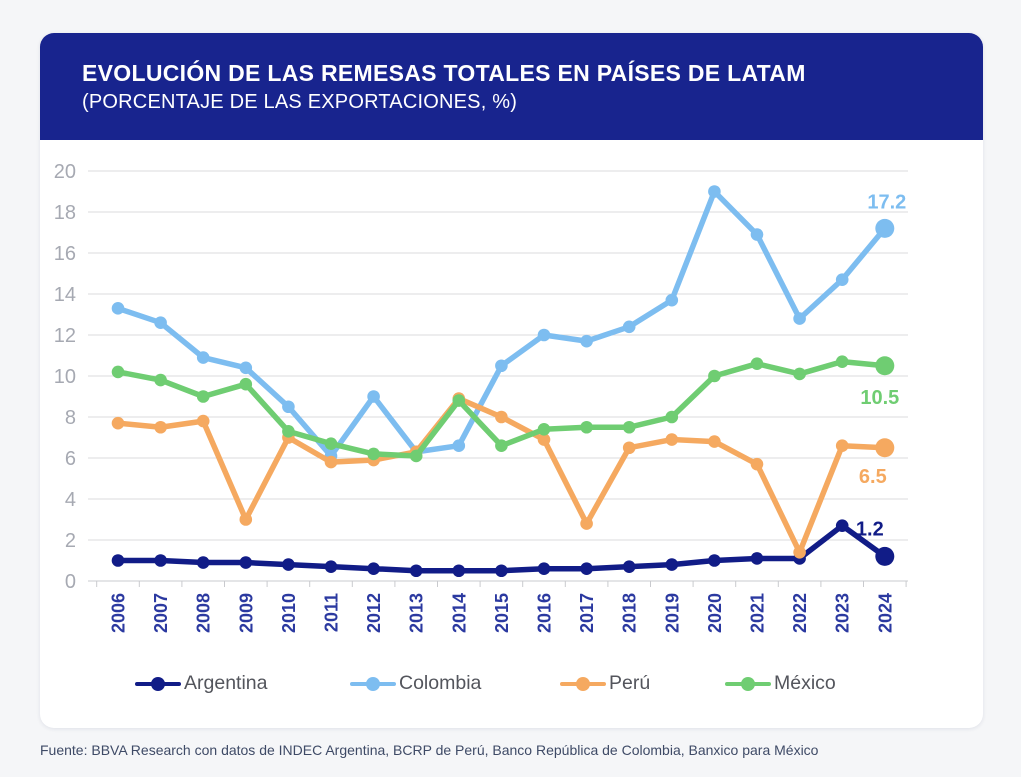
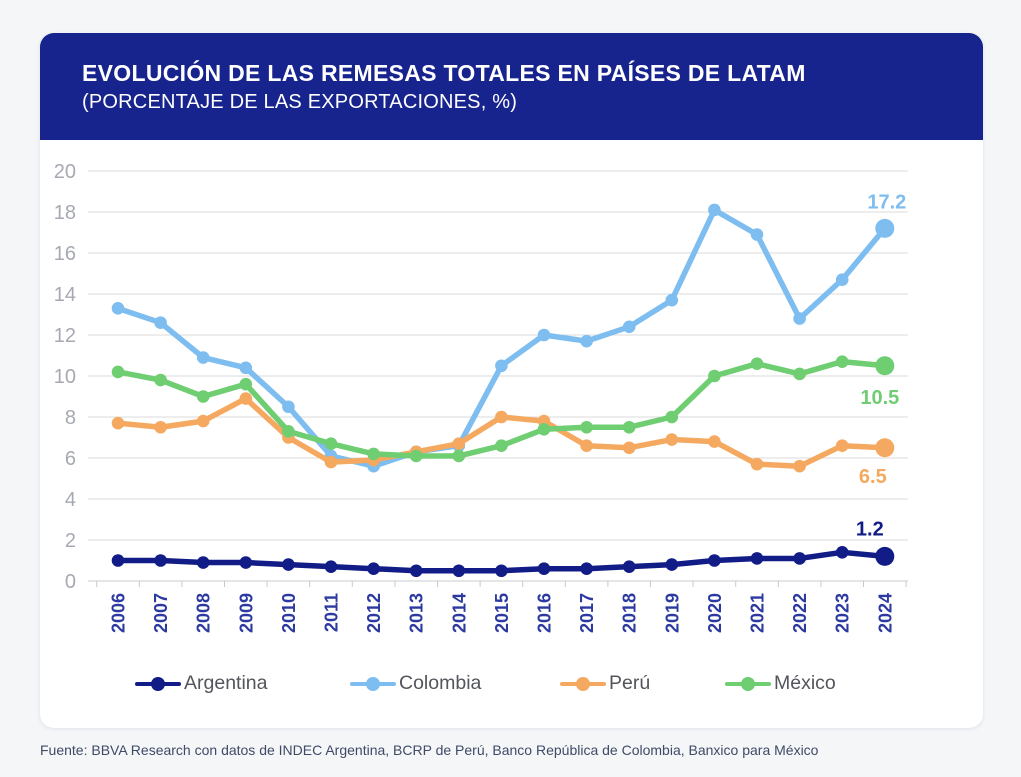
Perú/2009: 3.0 -> 8.9
Colombia/2012: 9.0 -> 5.6
Perú/2014: 8.9 -> 6.7
México/2014: 8.8 -> 6.1
Perú/2016: 6.9 -> 7.8
Perú/2017: 2.8 -> 6.6
Colombia/2020: 19.0 -> 18.1
Perú/2022: 1.4 -> 5.6
Argentina/2023: 2.7 -> 1.4
